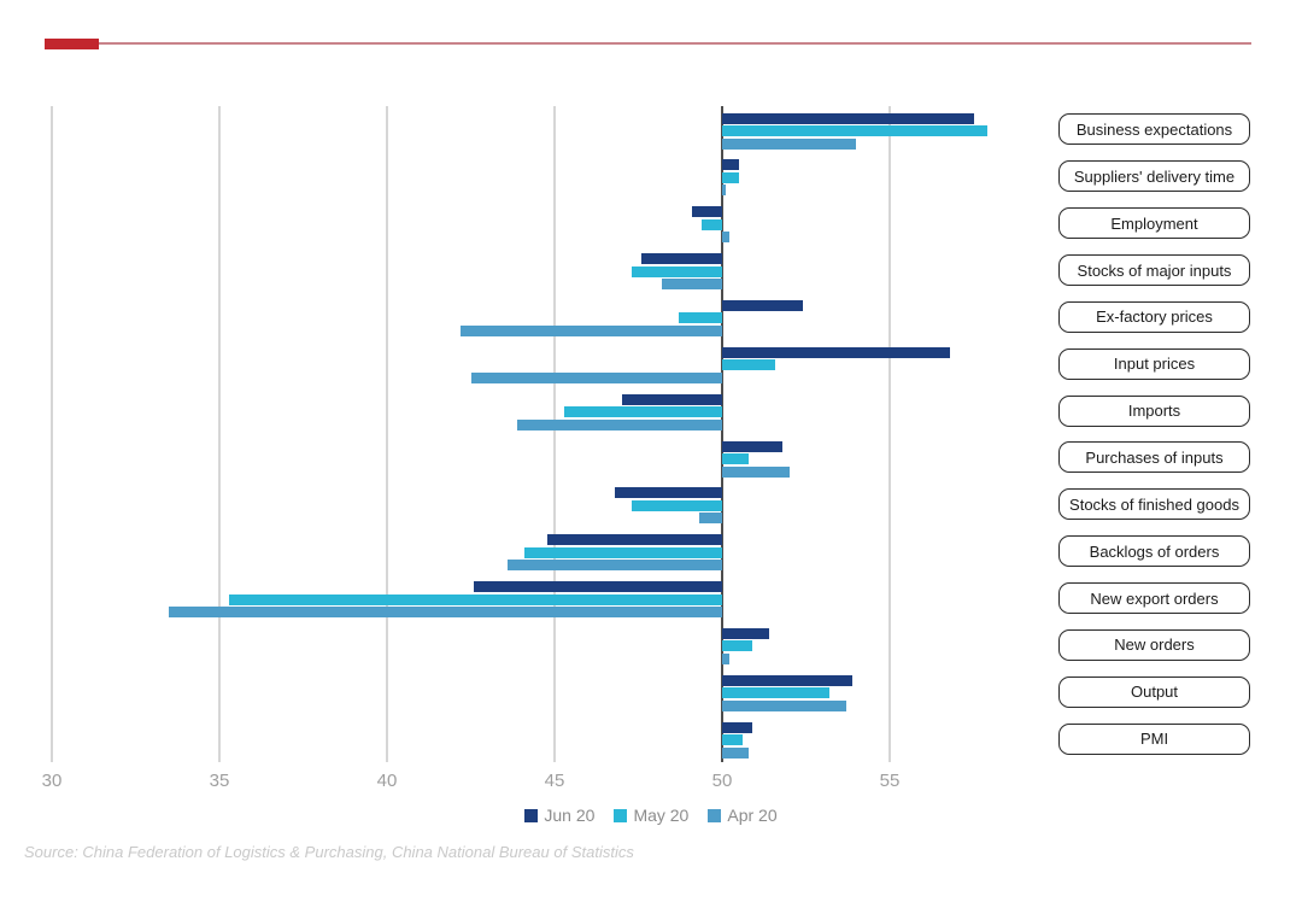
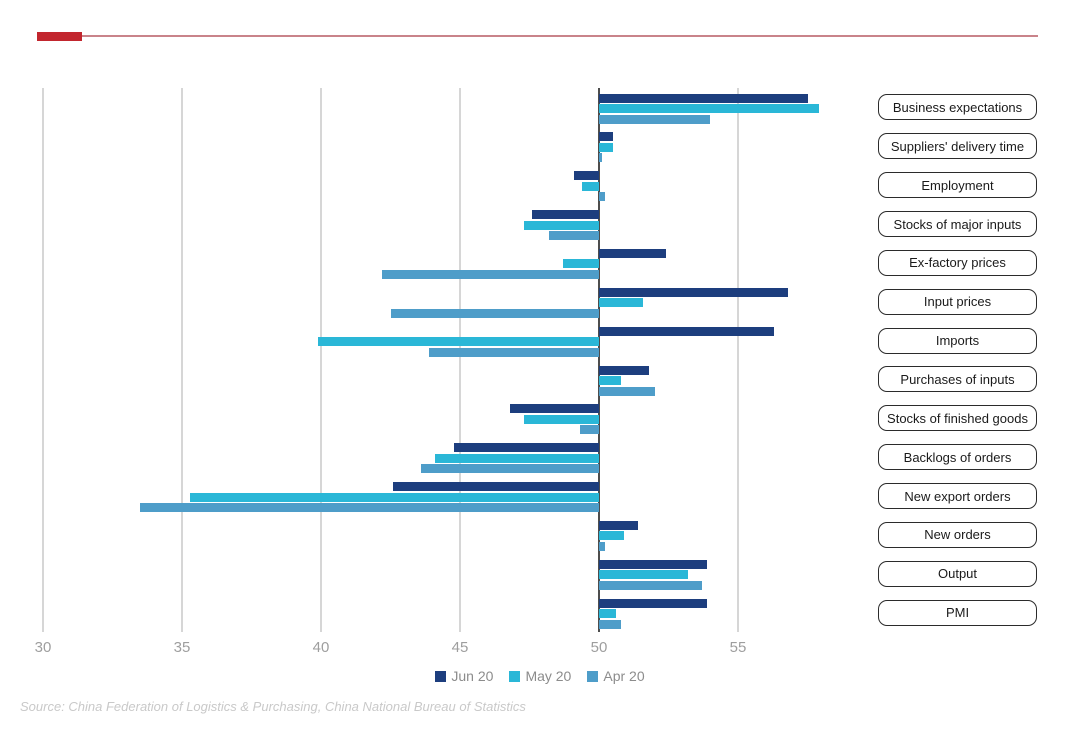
Jun 20/Imports: 47.0 -> 56.3
May 20/Imports: 45.3 -> 39.9
Jun 20/PMI: 50.9 -> 53.9
